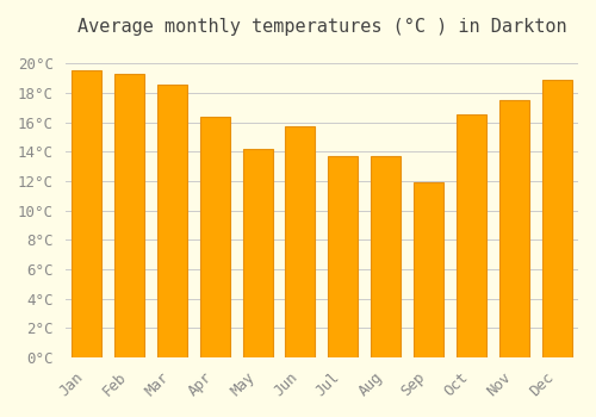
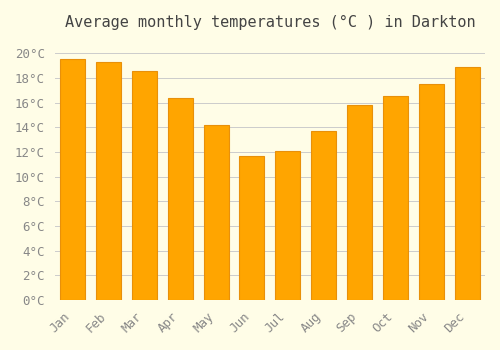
Jun: 15.7°C -> 11.7°C
Jul: 13.7°C -> 12.1°C
Sep: 11.9°C -> 15.8°C
